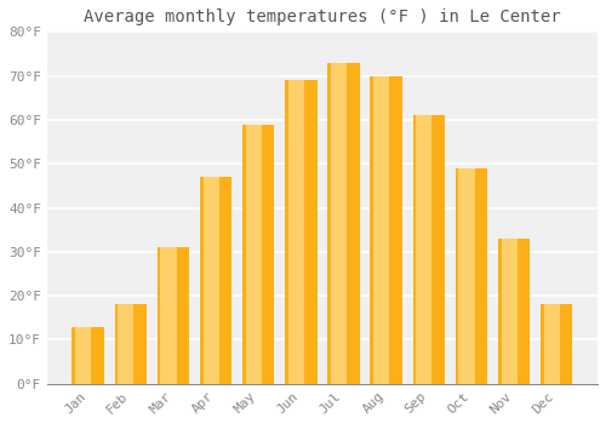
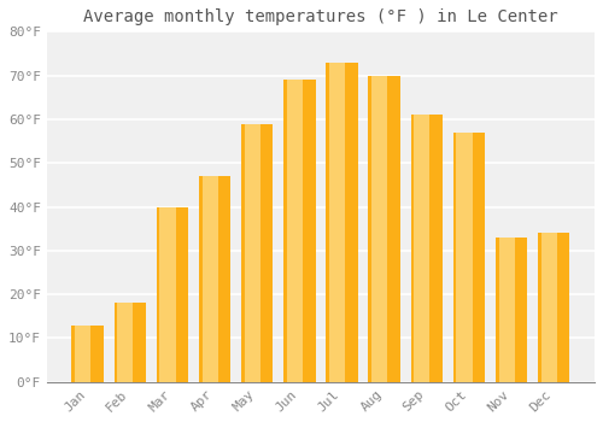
Mar: 31°F -> 40°F
Oct: 49°F -> 57°F
Dec: 18°F -> 34°F
